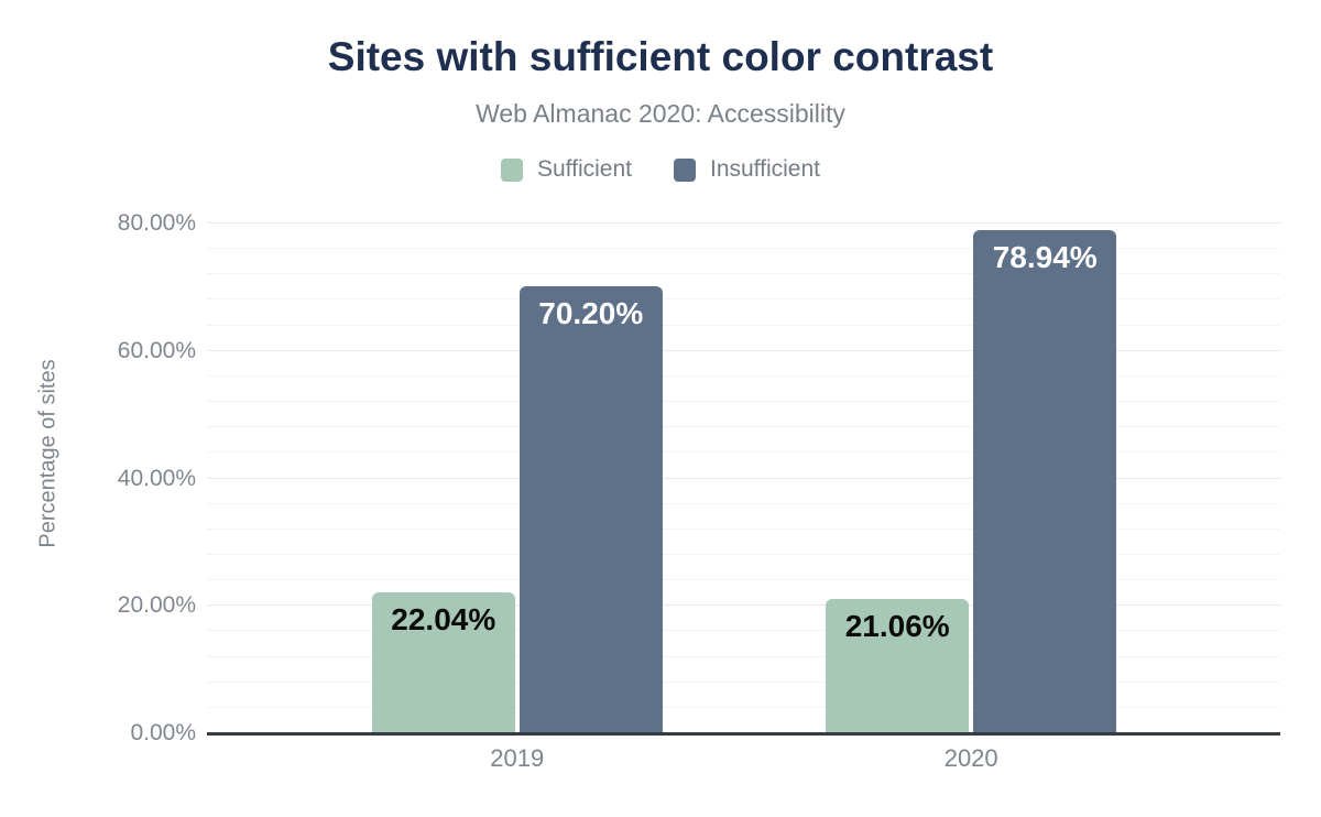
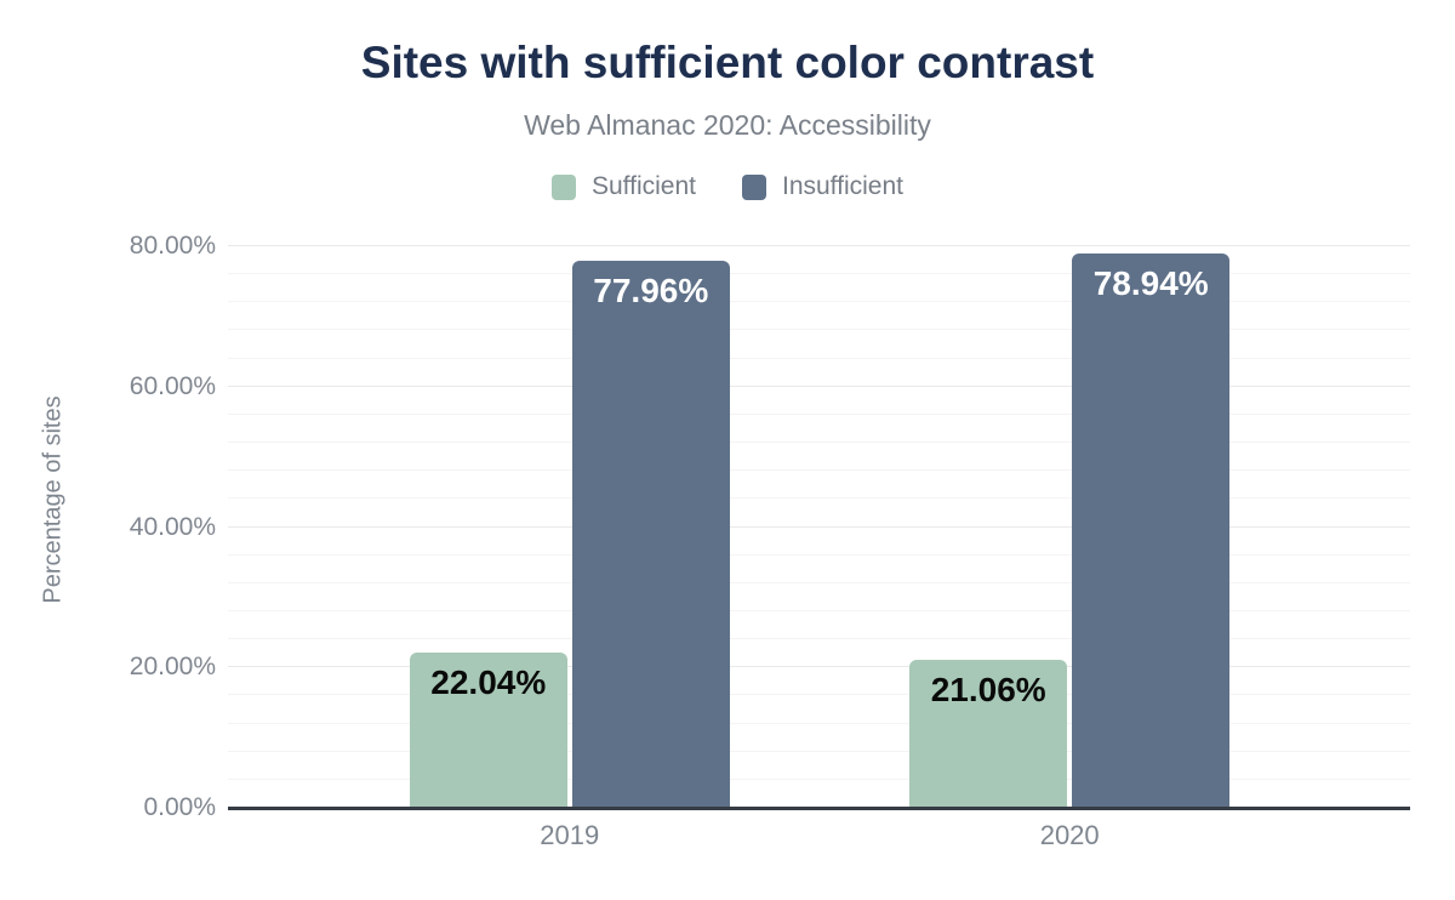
Insufficient/2019: 70.20% -> 77.96%
